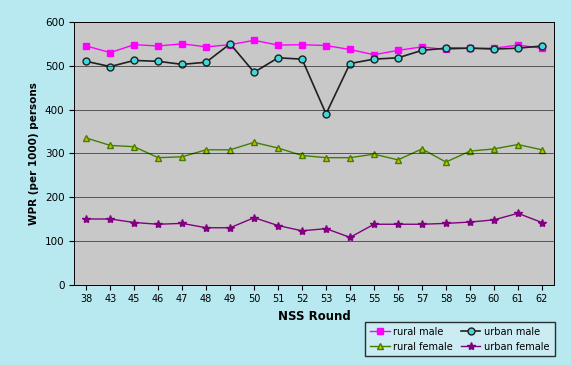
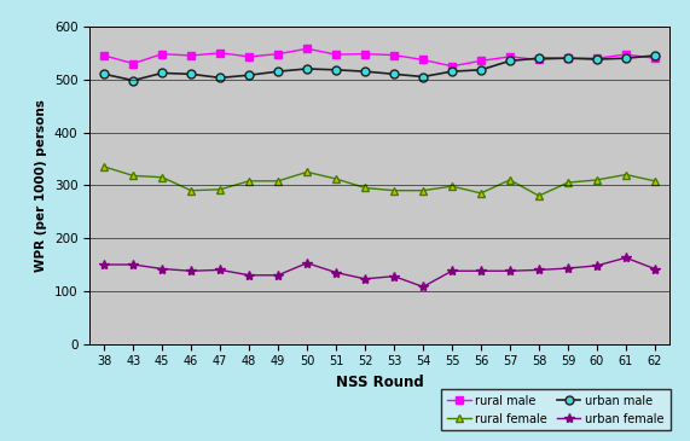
urban male/49: 550 -> 515
urban male/50: 485 -> 520
urban male/53: 390 -> 510
